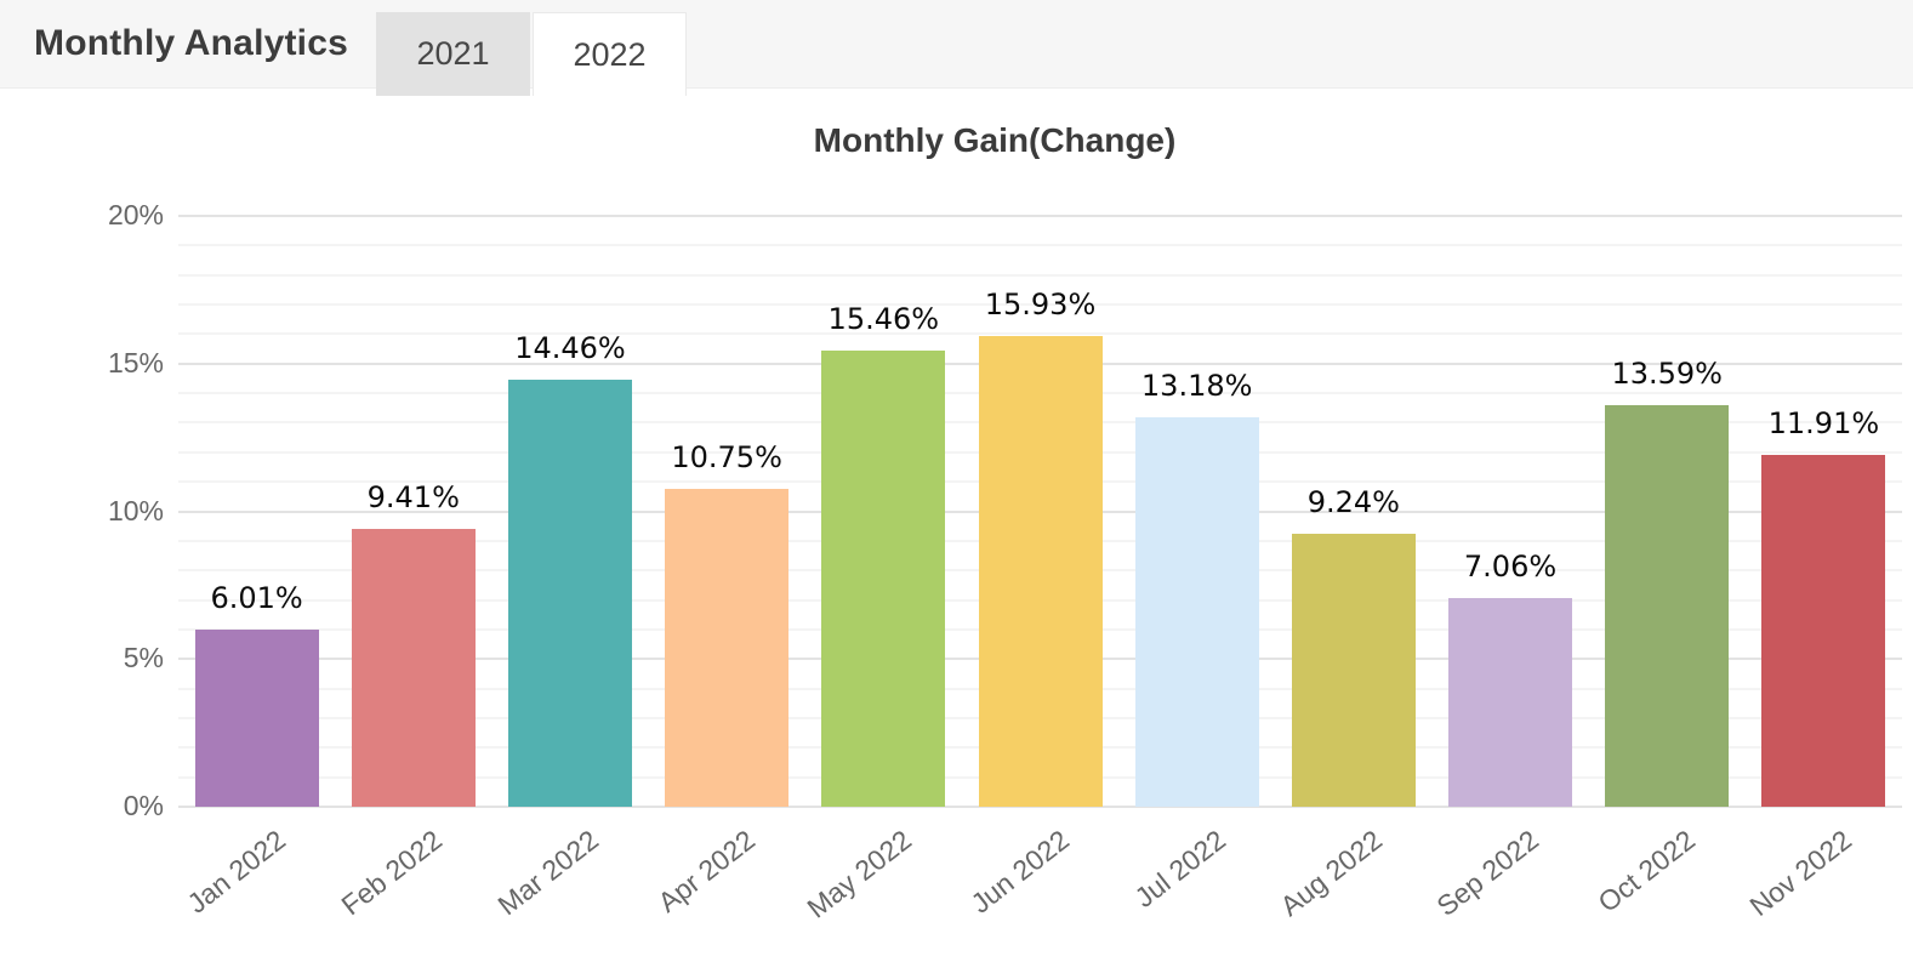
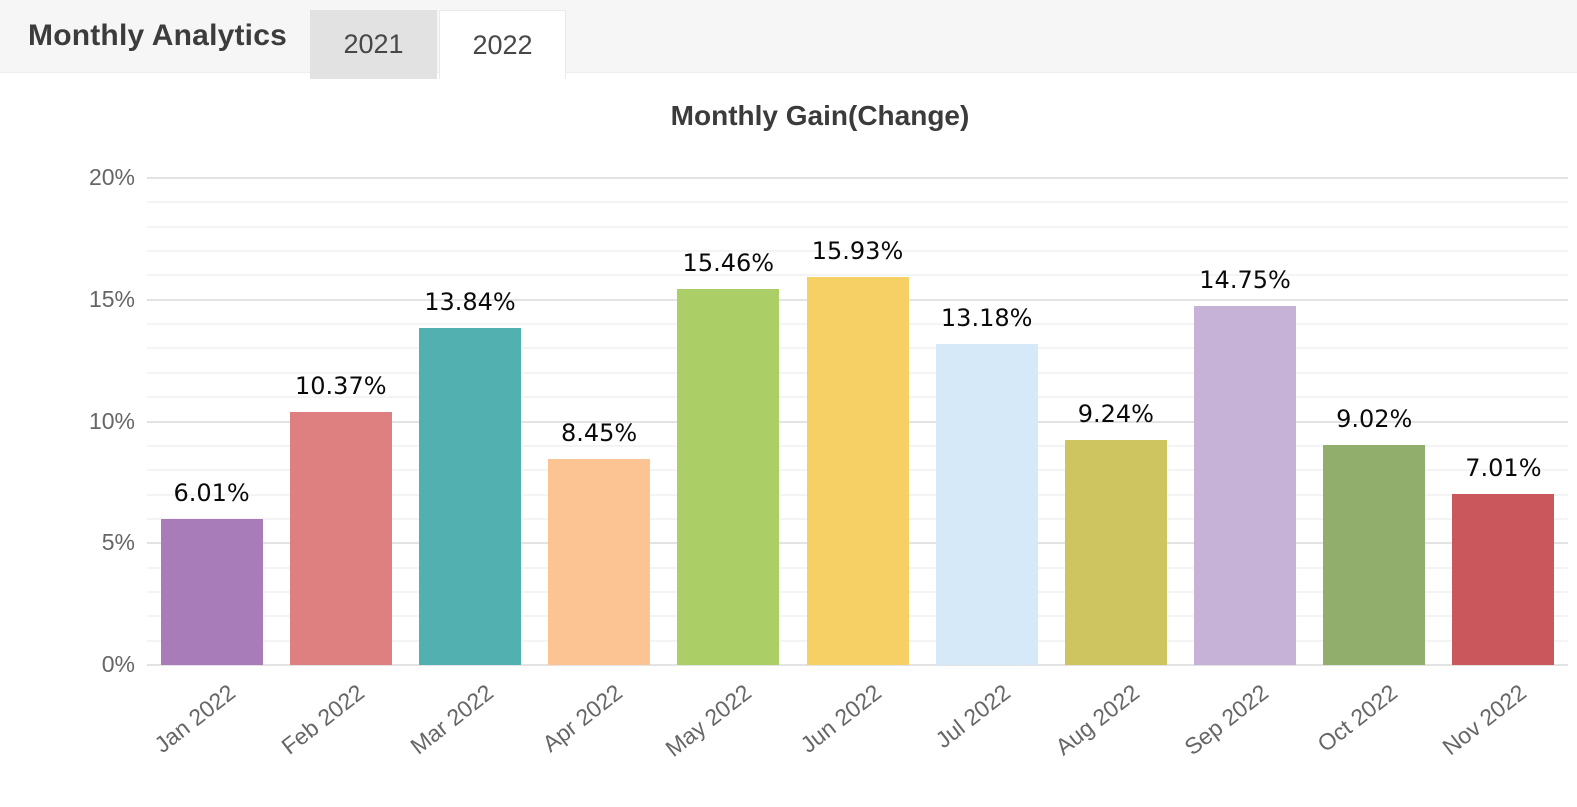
Feb 2022: 9.41% -> 10.37%
Mar 2022: 14.46% -> 13.84%
Apr 2022: 10.75% -> 8.45%
Sep 2022: 7.06% -> 14.75%
Oct 2022: 13.59% -> 9.02%
Nov 2022: 11.91% -> 7.01%
